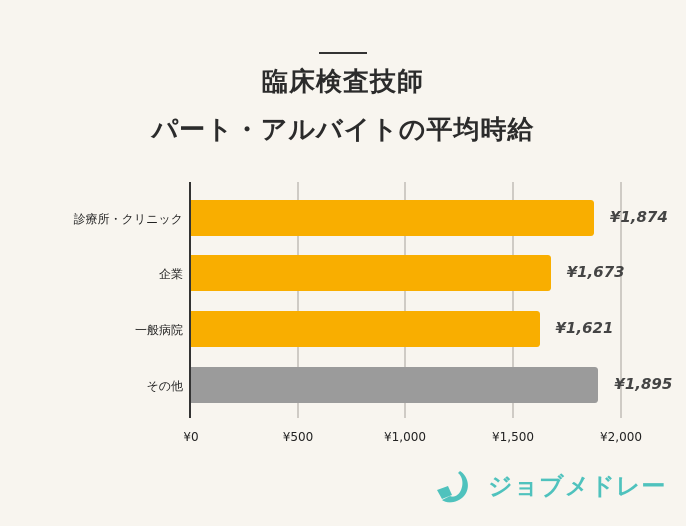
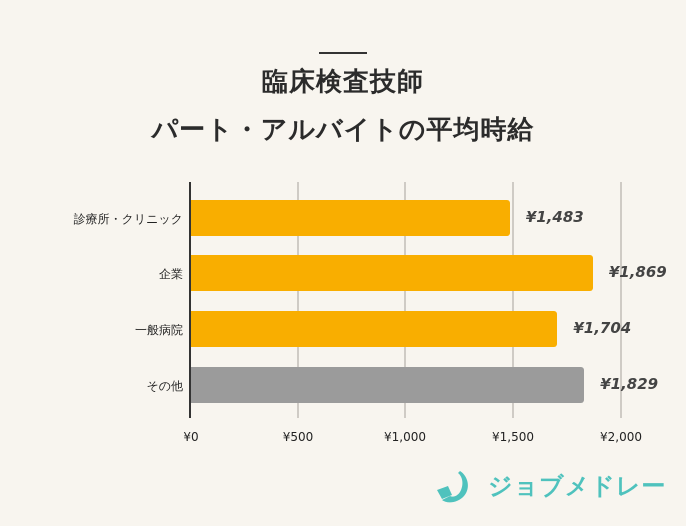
診療所・クリニック: ¥1,874 -> ¥1,483
企業: ¥1,673 -> ¥1,869
一般病院: ¥1,621 -> ¥1,704
その他: ¥1,895 -> ¥1,829
